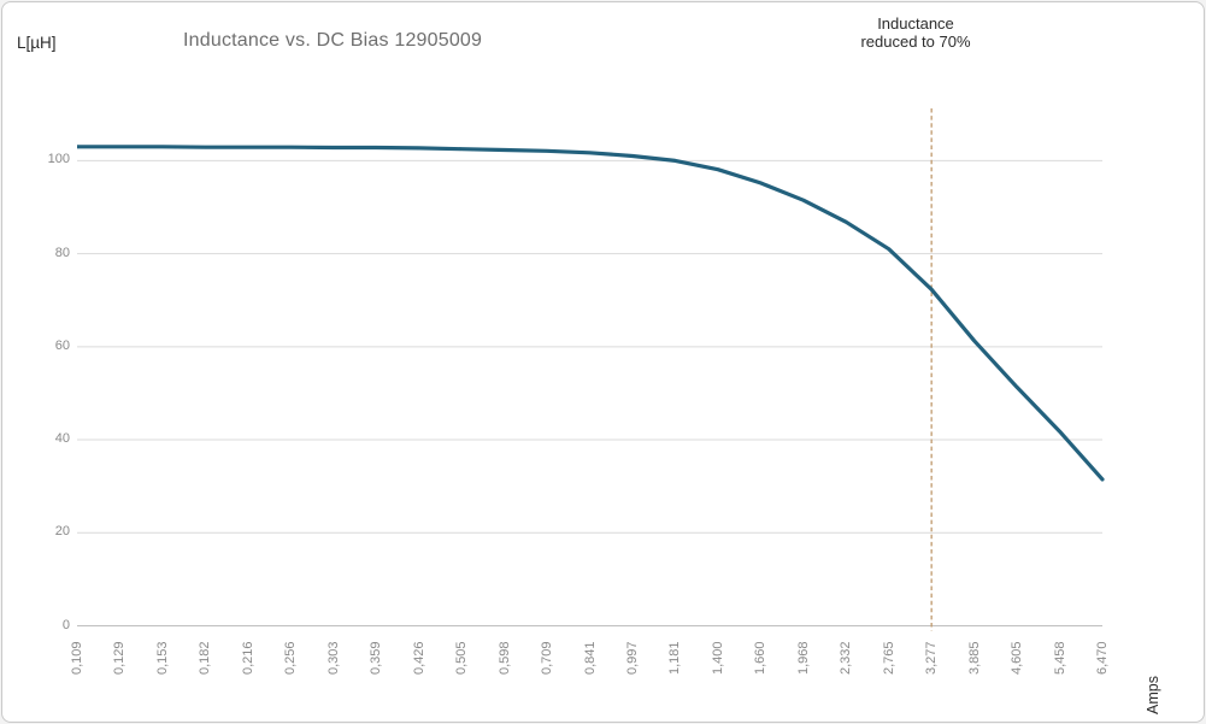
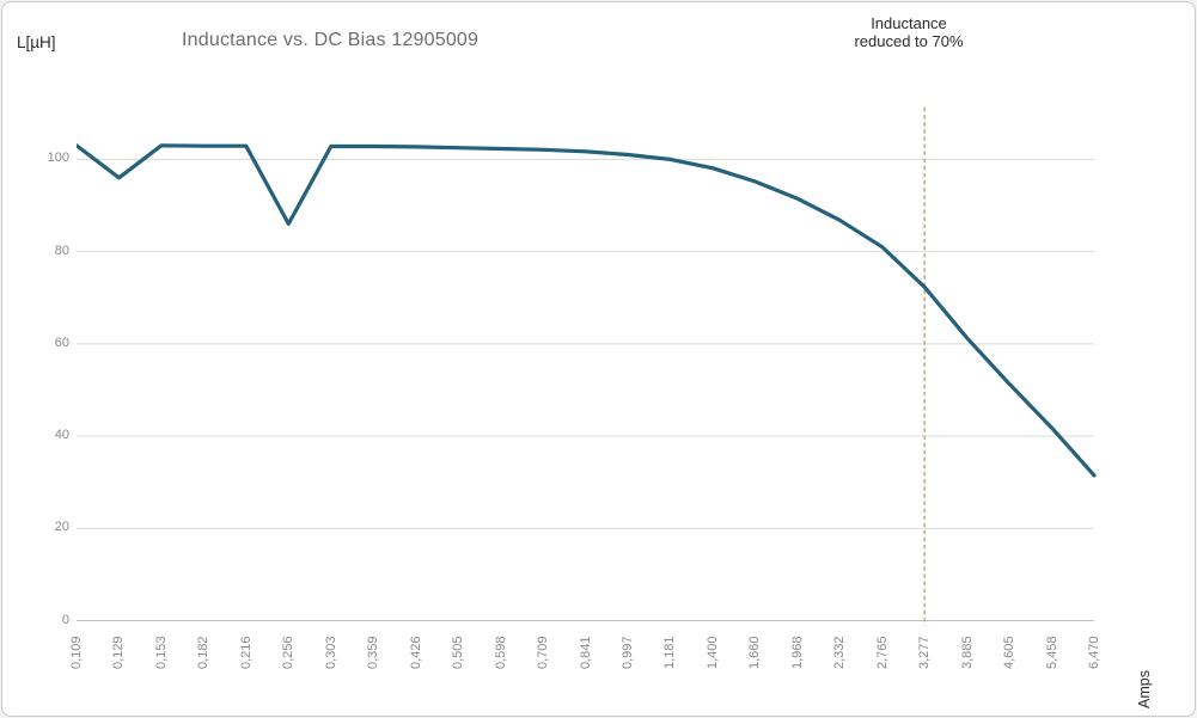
0,129: 103 -> 96
0,256: 103 -> 86
